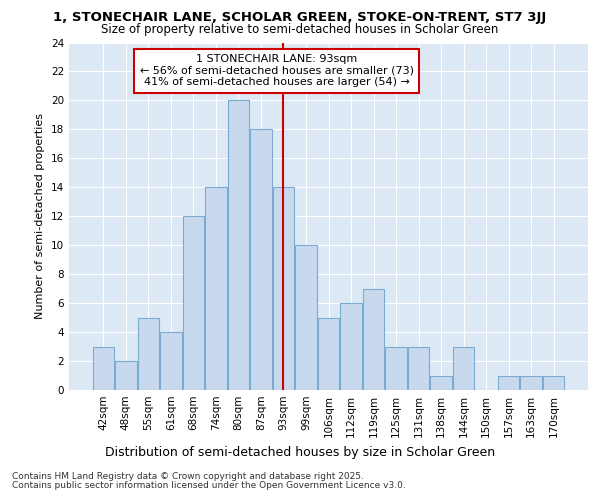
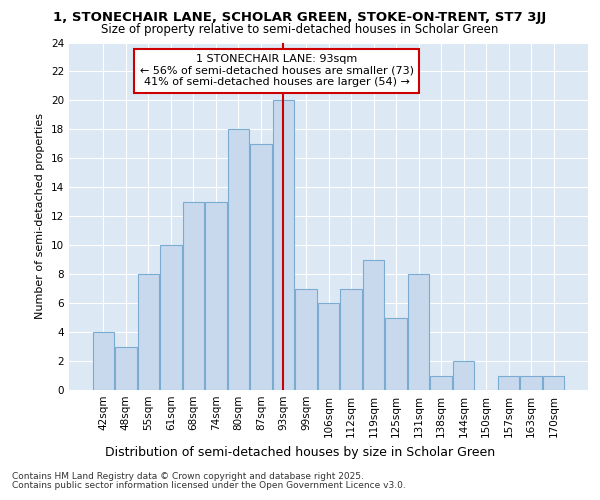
42sqm: 3 -> 4
48sqm: 2 -> 3
55sqm: 5 -> 8
61sqm: 4 -> 10
68sqm: 12 -> 13
74sqm: 14 -> 13
80sqm: 20 -> 18
87sqm: 18 -> 17
93sqm: 14 -> 20
99sqm: 10 -> 7
106sqm: 5 -> 6
112sqm: 6 -> 7
119sqm: 7 -> 9
125sqm: 3 -> 5
131sqm: 3 -> 8
144sqm: 3 -> 2
